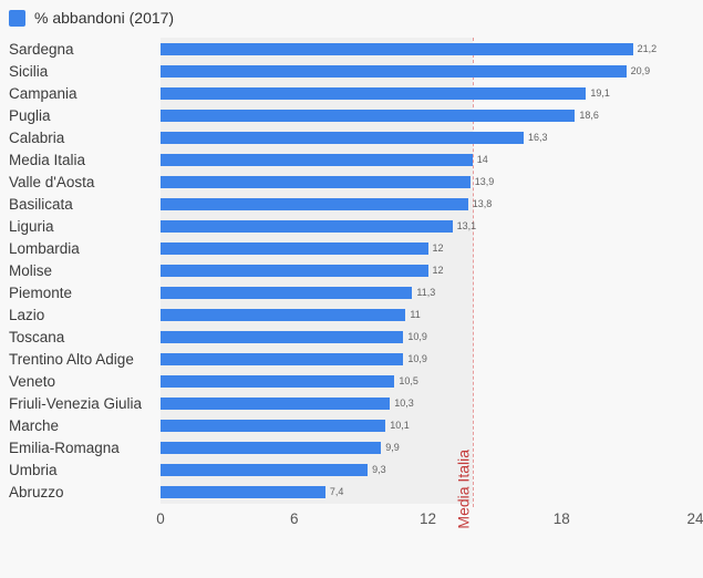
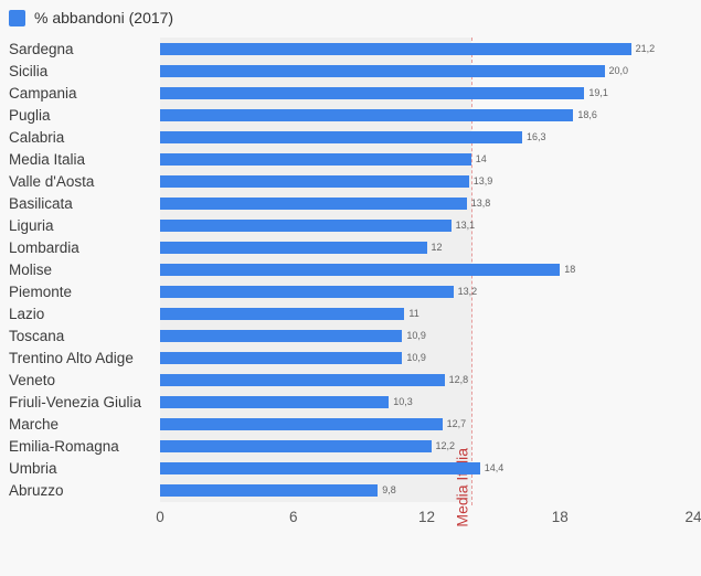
Sicilia: 20,9 -> 20,0
Molise: 12 -> 18
Piemonte: 11,3 -> 13,2
Veneto: 10,5 -> 12,8
Marche: 10,1 -> 12,7
Emilia-Romagna: 9,9 -> 12,2
Umbria: 9,3 -> 14,4
Abruzzo: 7,4 -> 9,8
